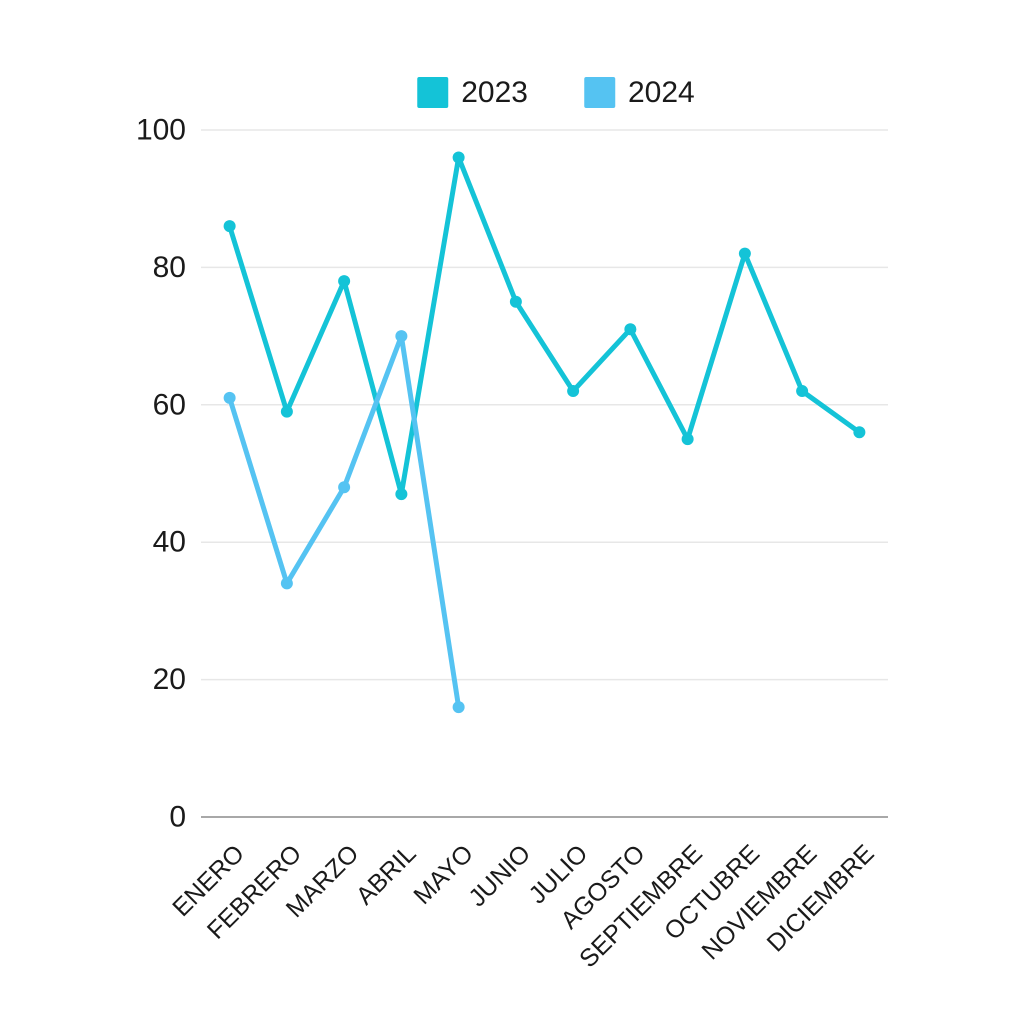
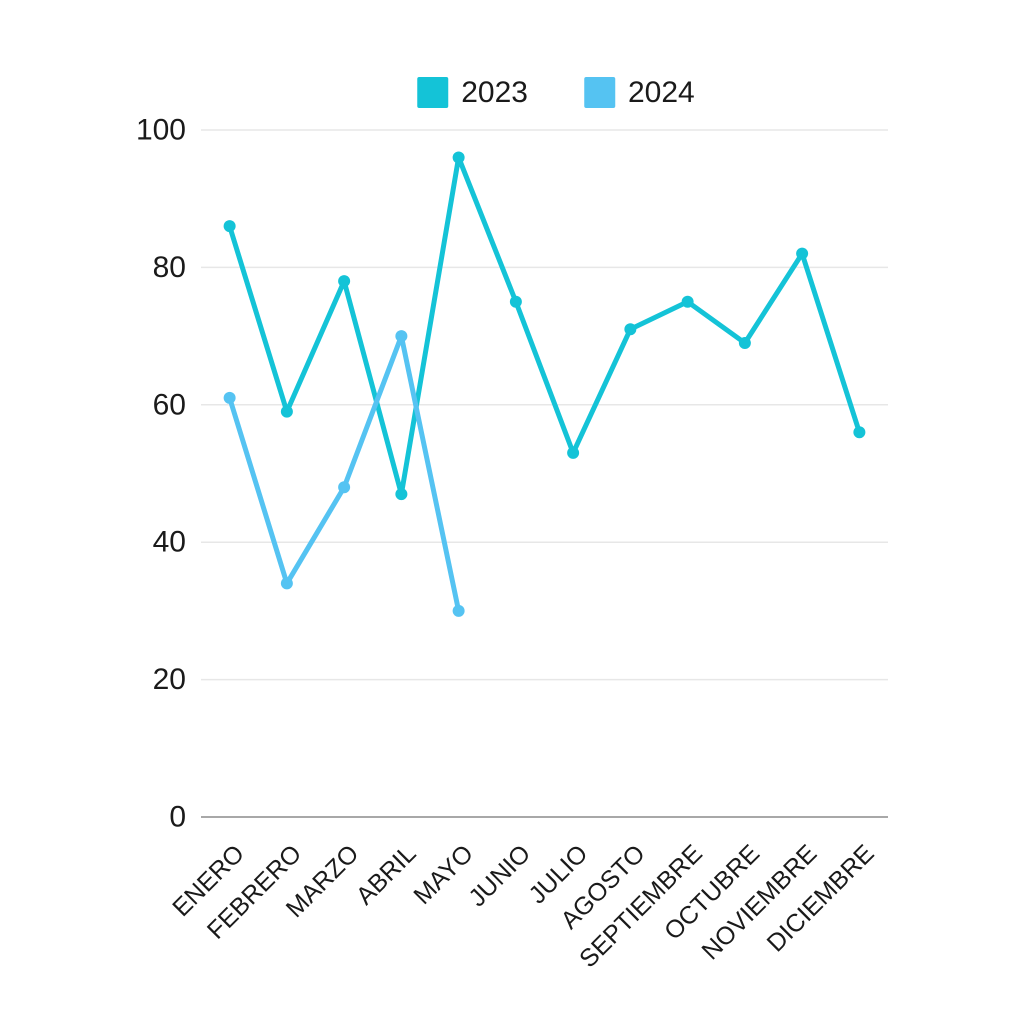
2024/MAYO: 16 -> 30
2023/JULIO: 62 -> 53
2023/SEPTIEMBRE: 55 -> 75
2023/OCTUBRE: 82 -> 69
2023/NOVIEMBRE: 62 -> 82
